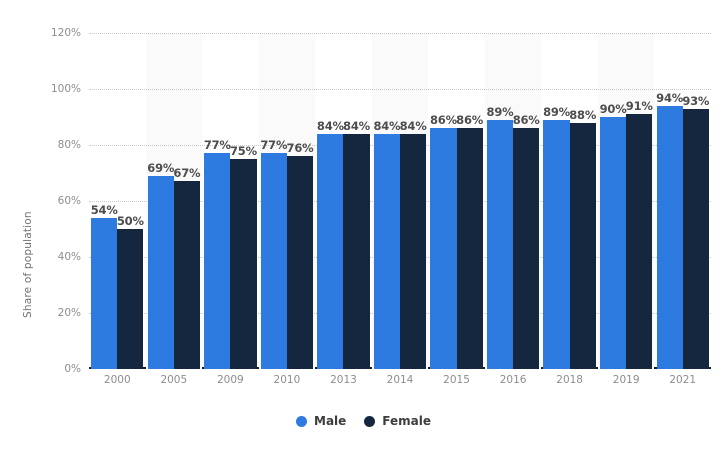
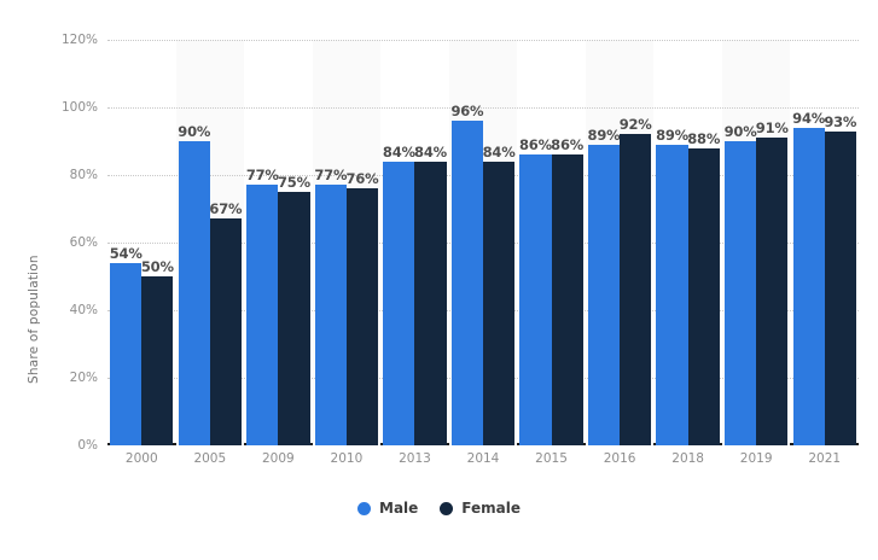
Male/2005: 69% -> 90%
Male/2014: 84% -> 96%
Female/2016: 86% -> 92%
